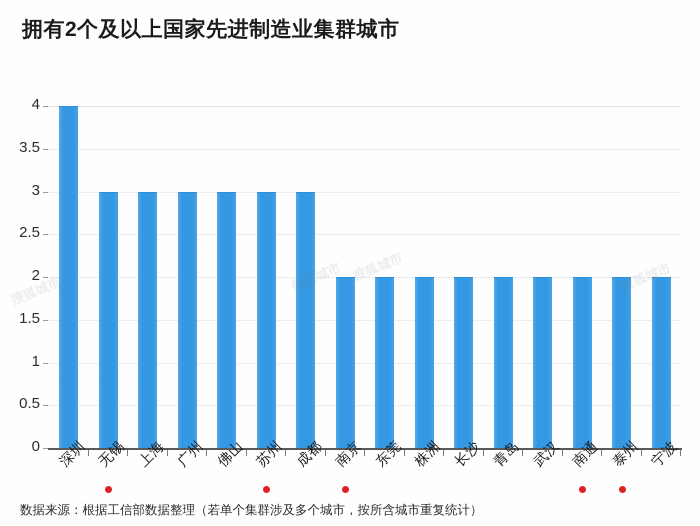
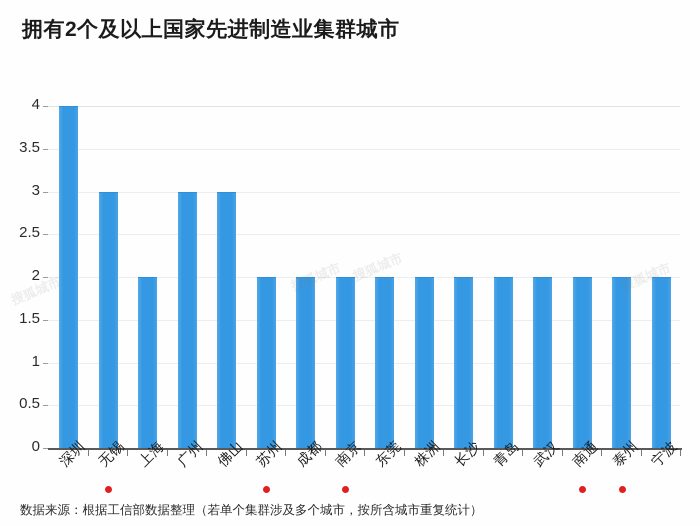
上海: 3 -> 2
苏州: 3 -> 2
成都: 3 -> 2
